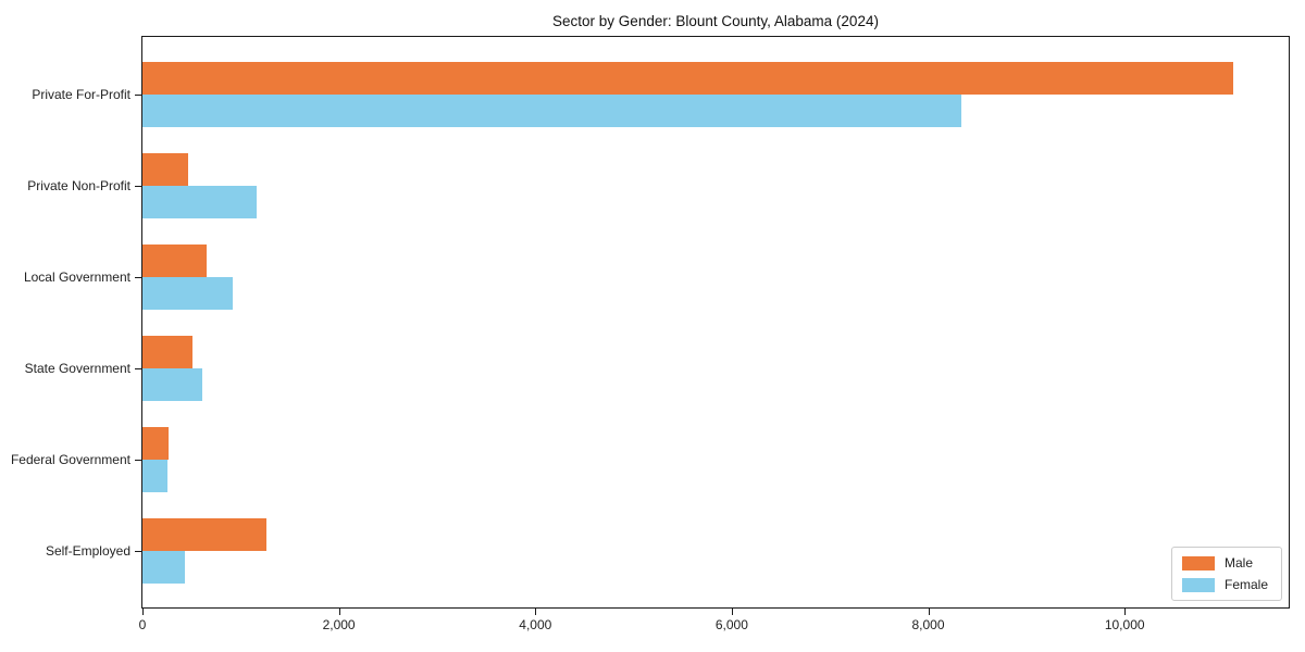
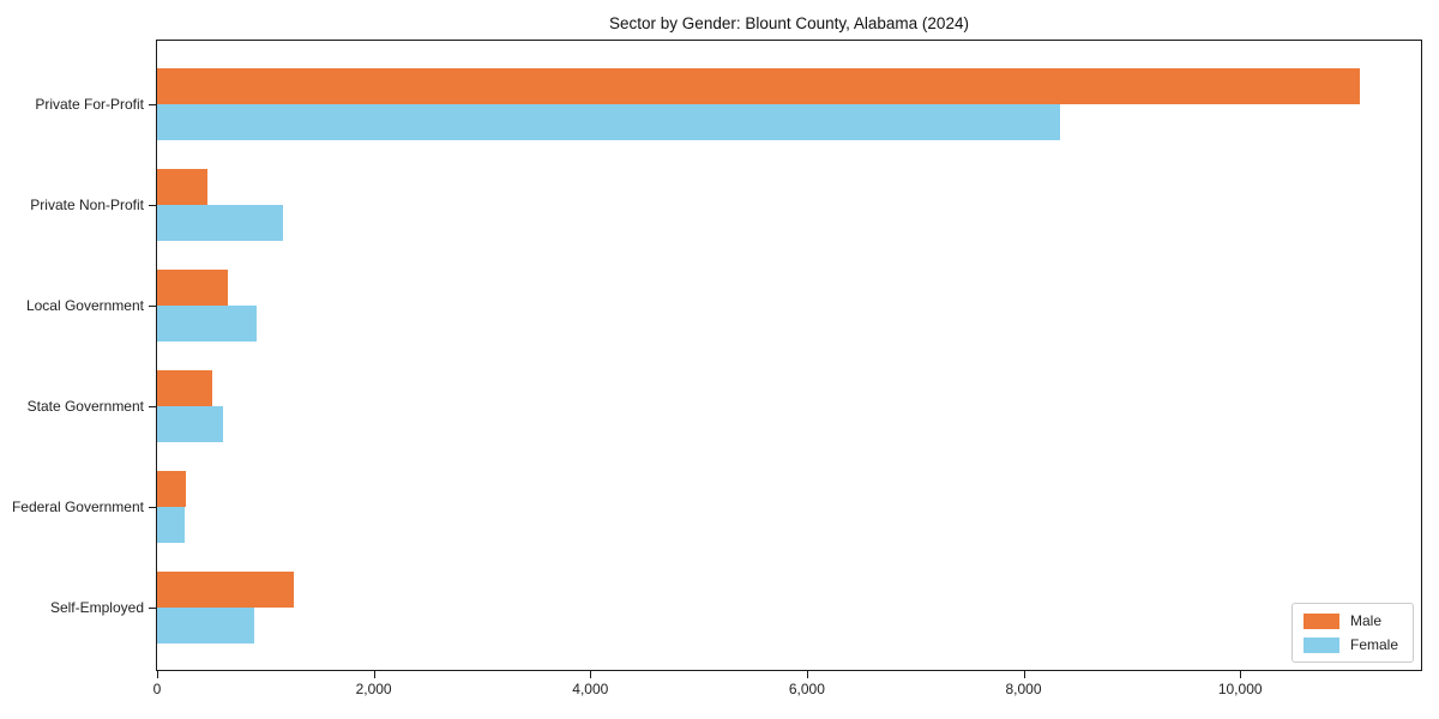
Female/Self-Employed: 400 -> 900
